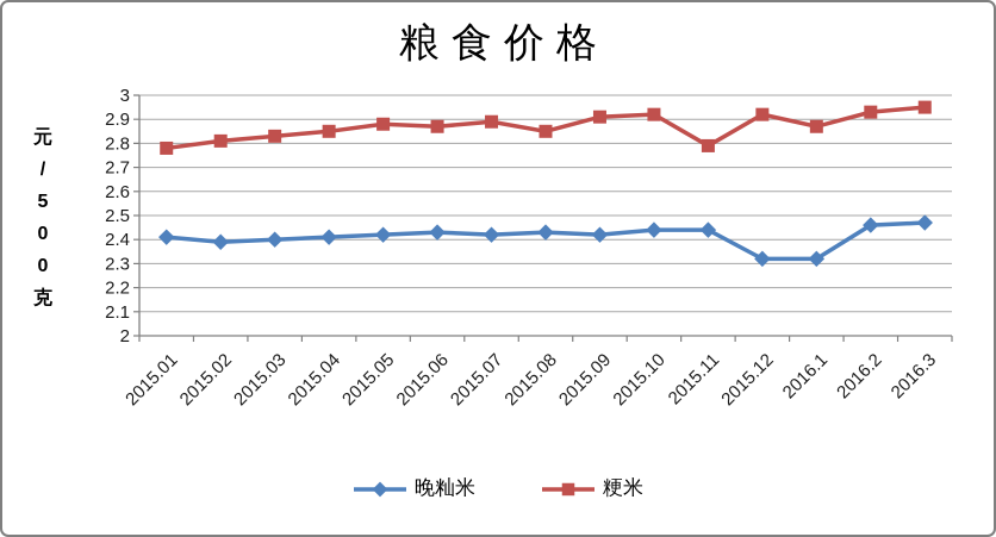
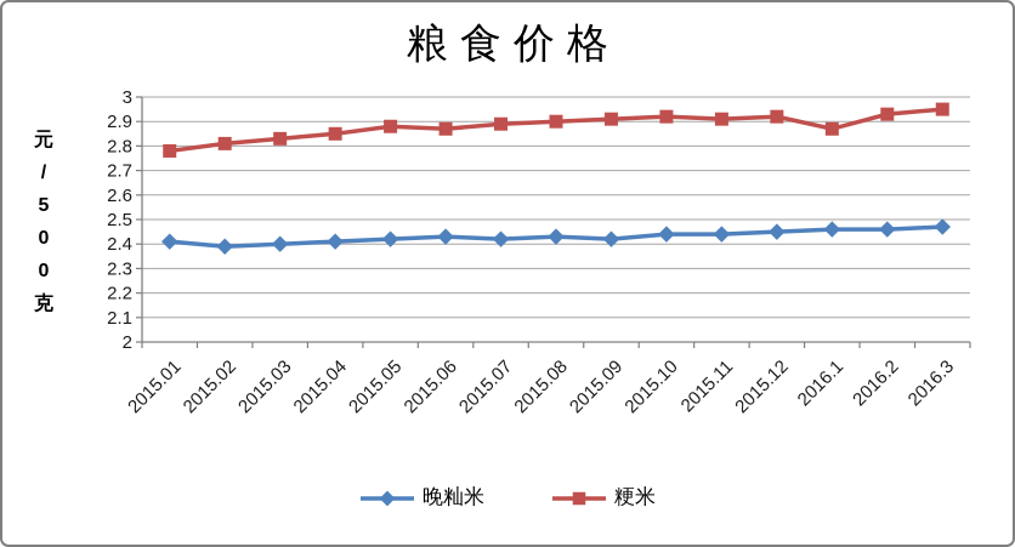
粳米/2015.08: 2.85 -> 2.90
粳米/2015.11: 2.79 -> 2.91
晚籼米/2015.12: 2.32 -> 2.45
晚籼米/2016.1: 2.32 -> 2.46
